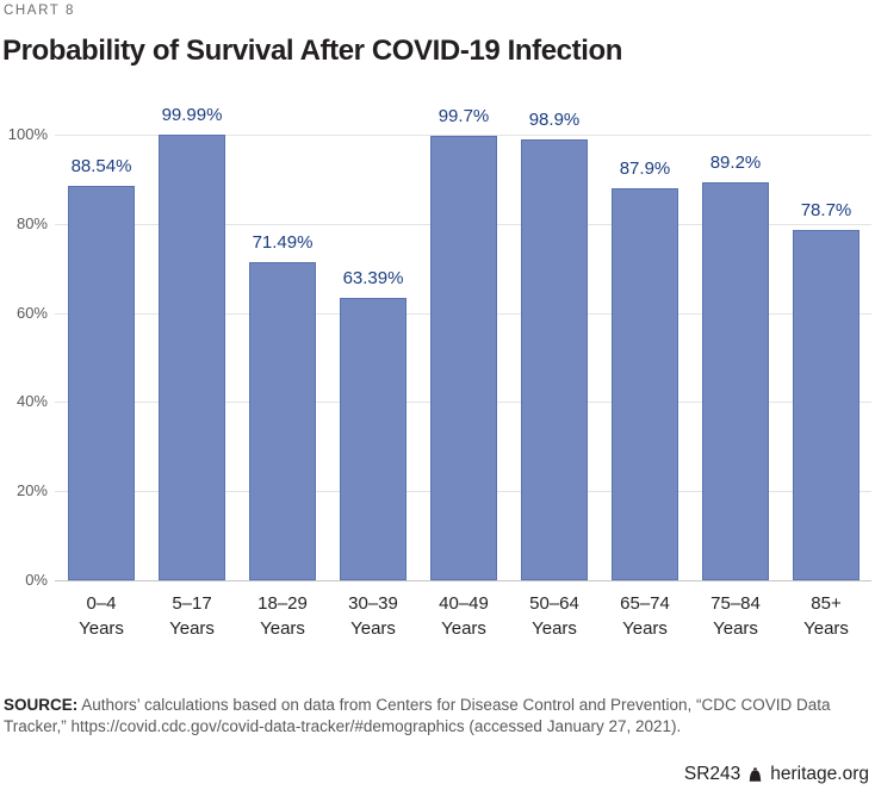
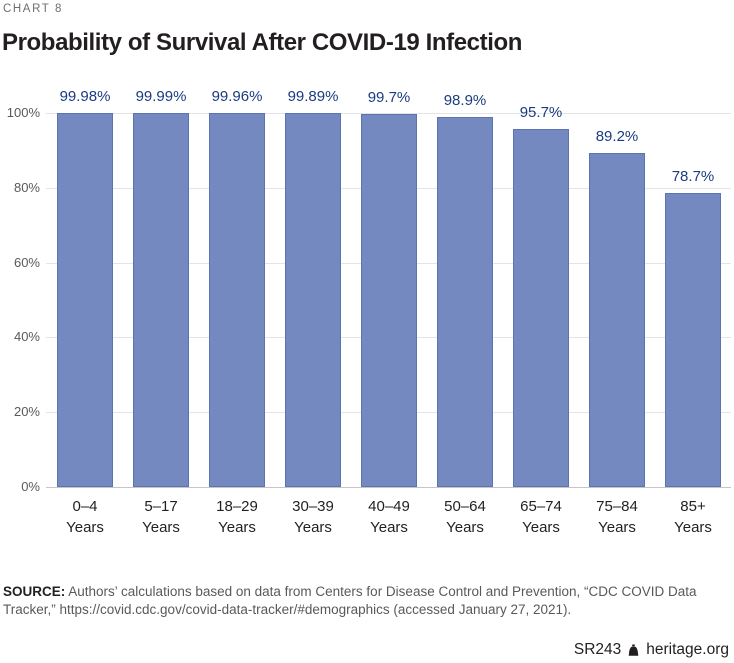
0–4: 88.54% -> 99.98%
18–29: 71.49% -> 99.96%
30–39: 63.39% -> 99.89%
65–74: 87.9% -> 95.7%
